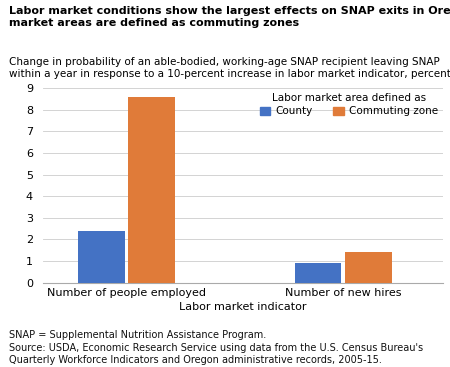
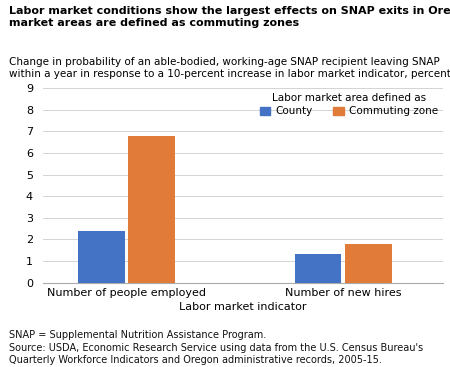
Commuting zone/Number of people employed: 8.6 -> 6.8
County/Number of new hires: 0.9 -> 1.3
Commuting zone/Number of new hires: 1.4 -> 1.8
